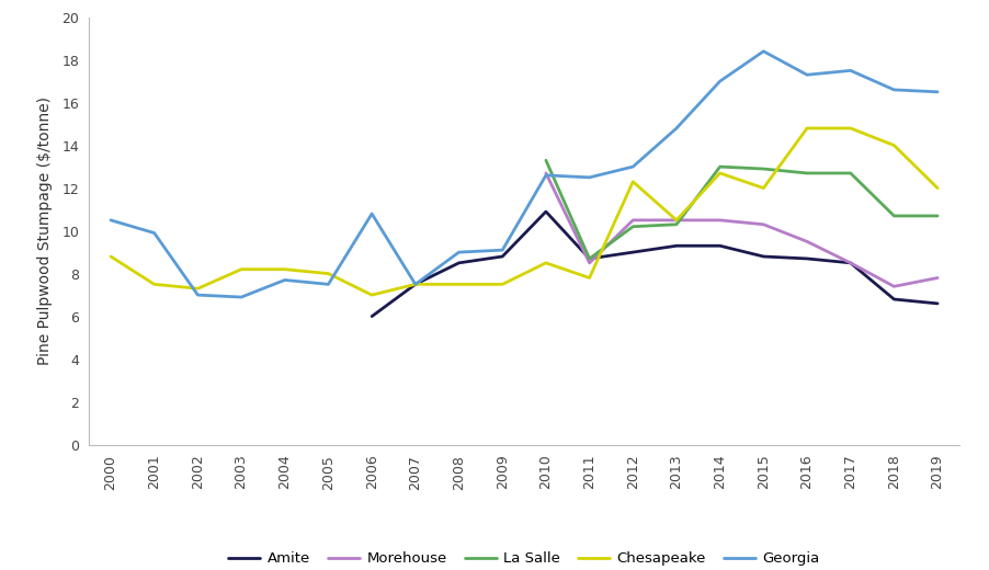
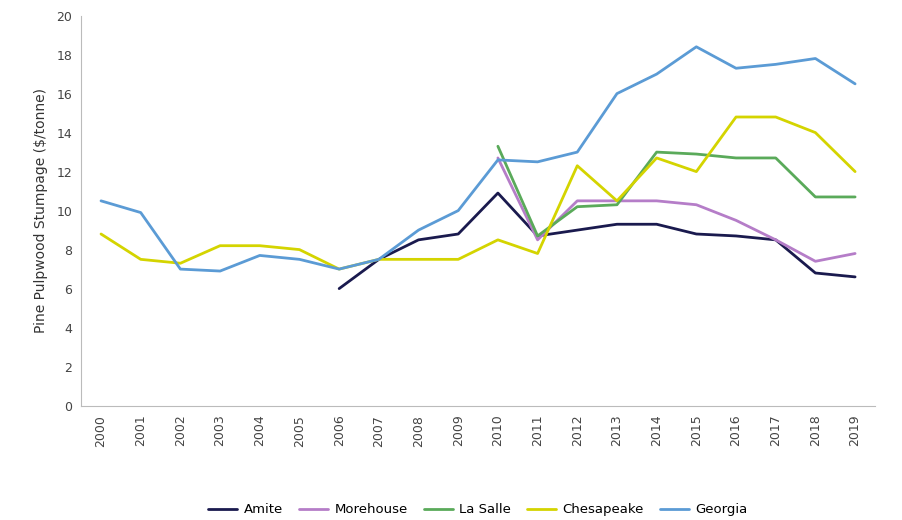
Georgia/2006: 10.8 -> 7.0
Georgia/2009: 9.1 -> 10.0
Georgia/2013: 14.8 -> 16.0
Georgia/2018: 16.6 -> 17.8
